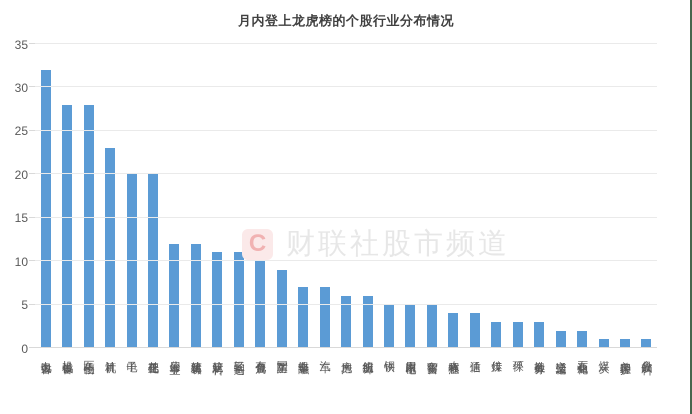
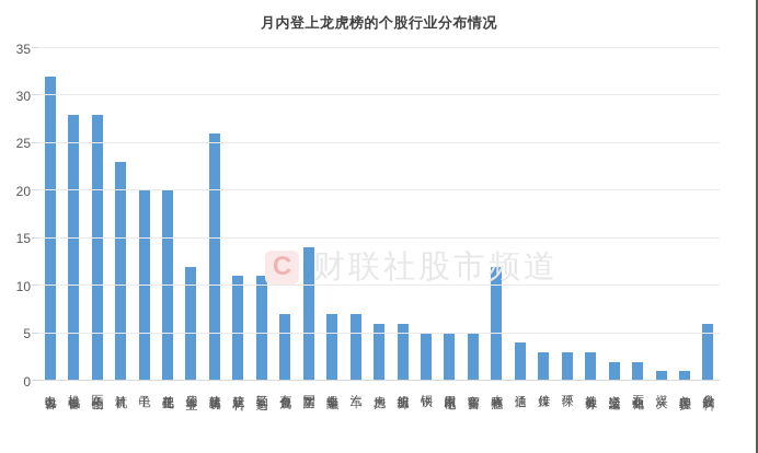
建筑装饰: 12 -> 26
有色金属: 10 -> 7
国防军工: 9 -> 14
农林牧渔: 4 -> 12
食品饮料: 1 -> 6
